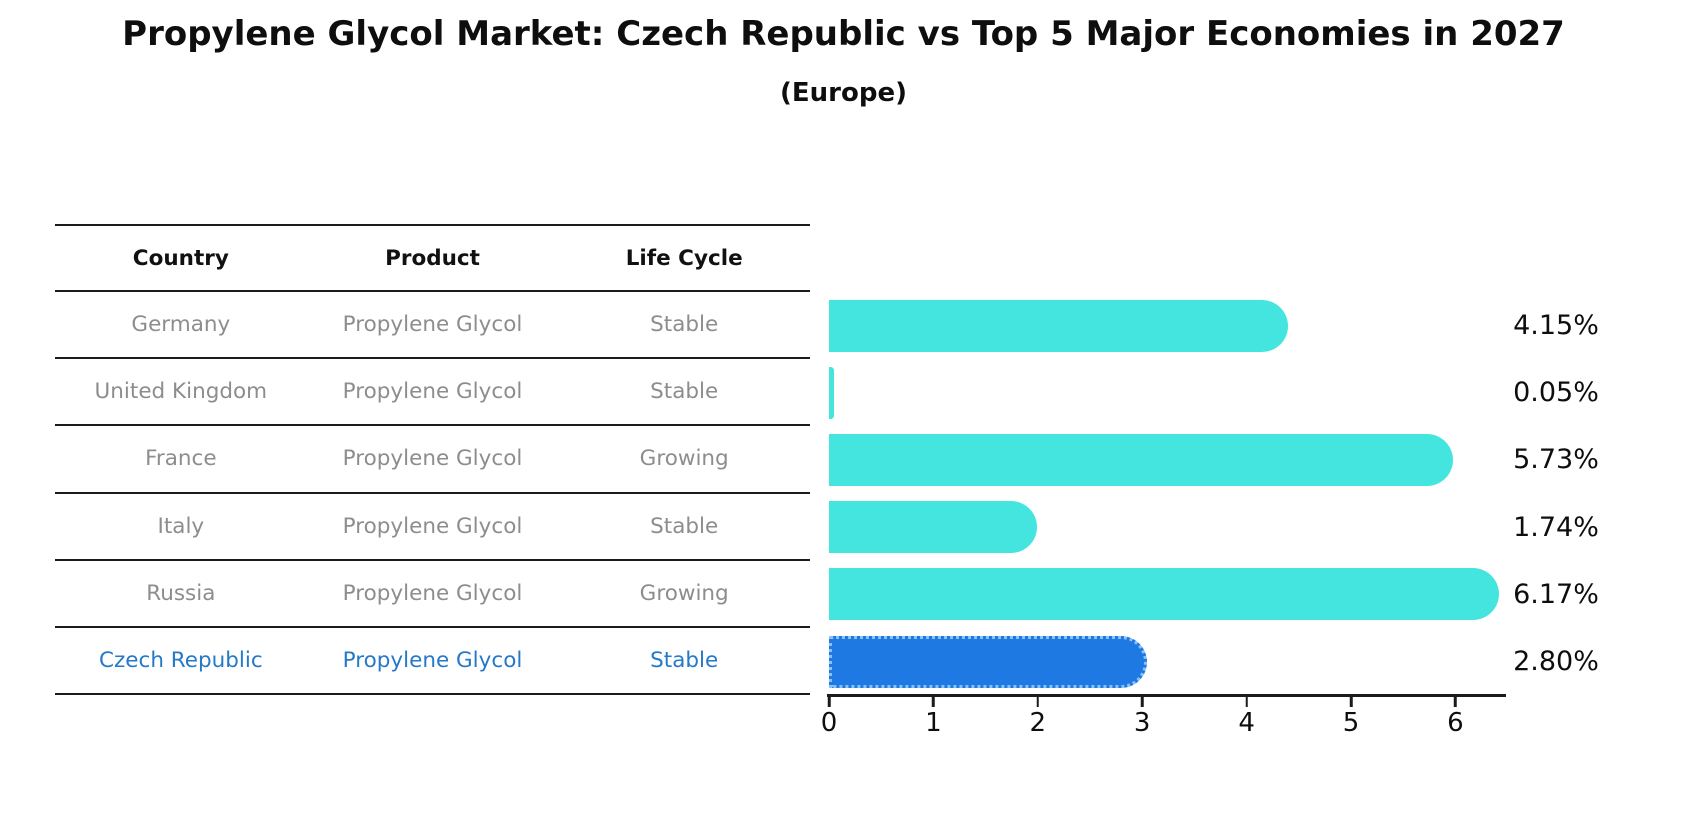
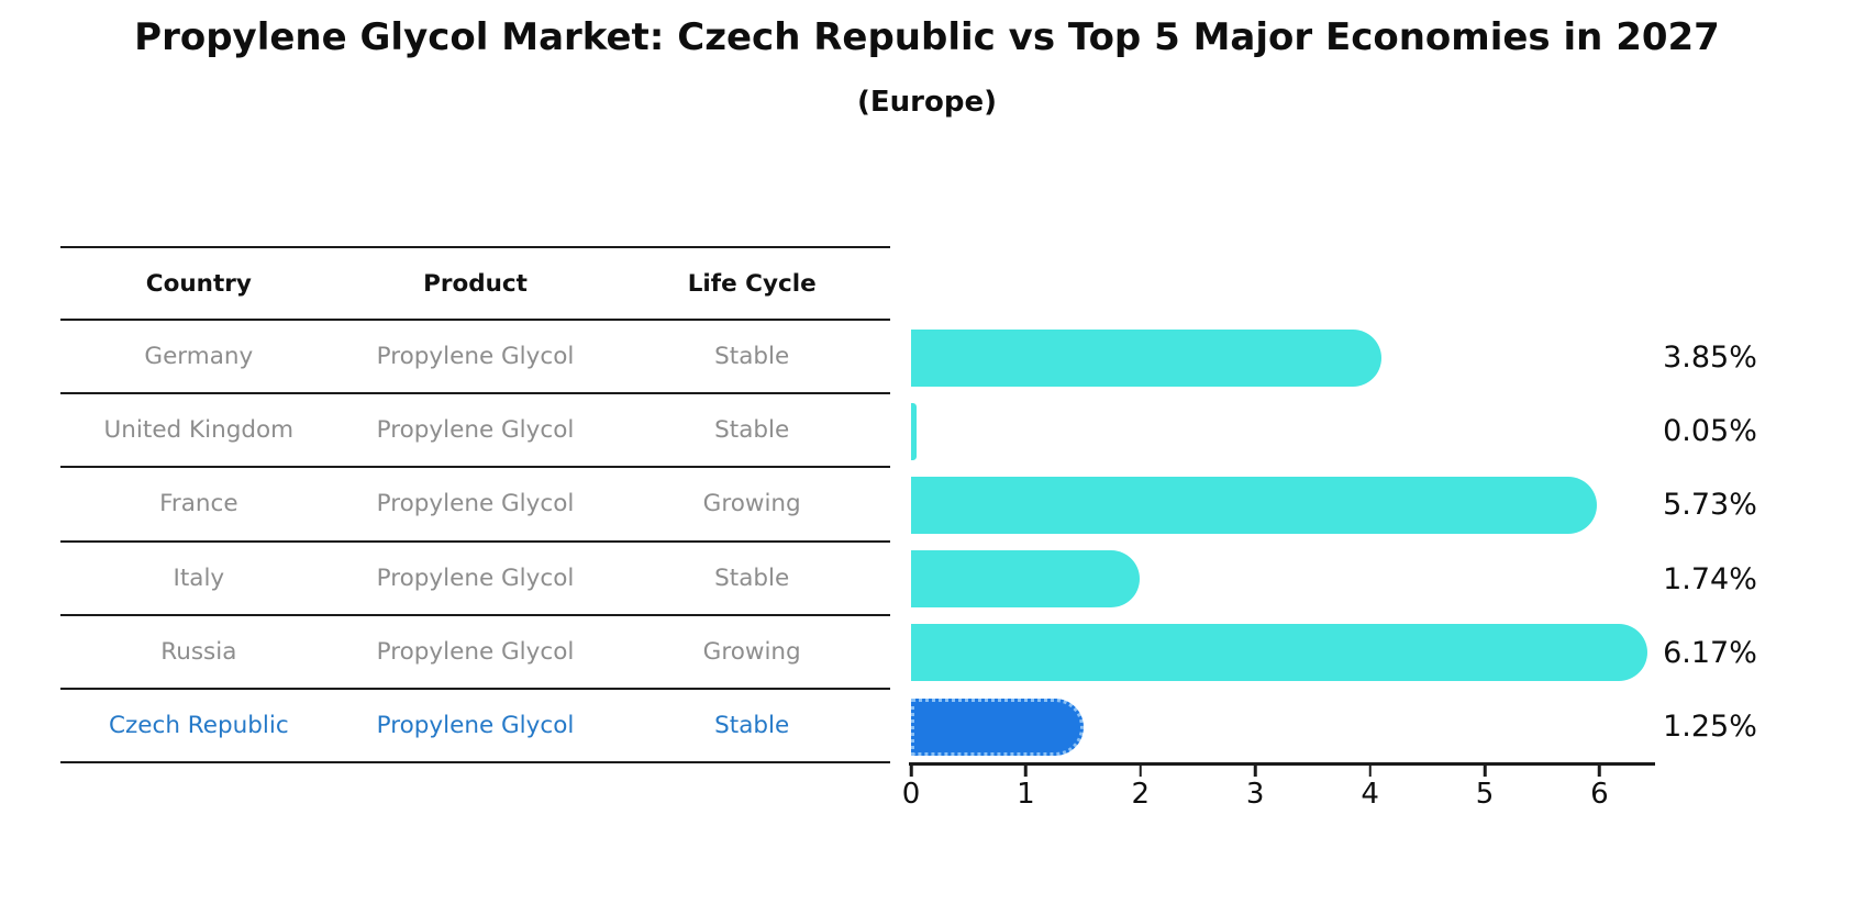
Germany: 4.15% -> 3.85%
Czech Republic: 2.80% -> 1.25%
